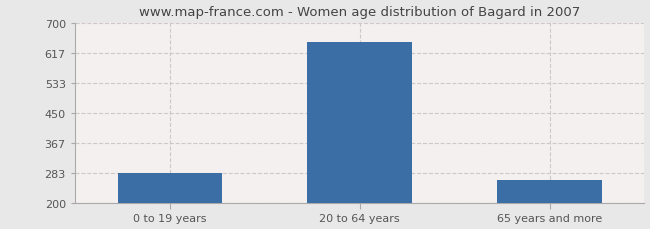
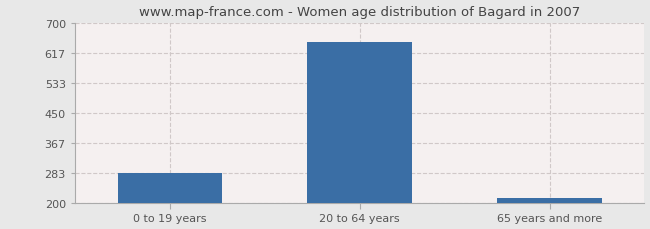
65 years and more: 265 -> 213
